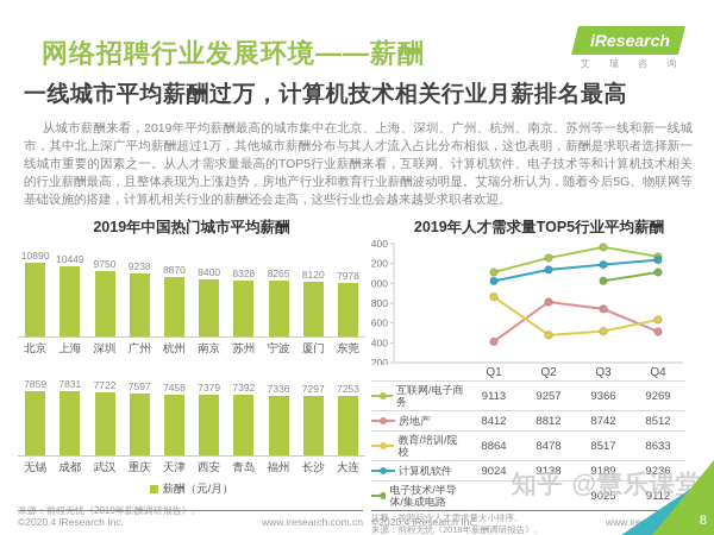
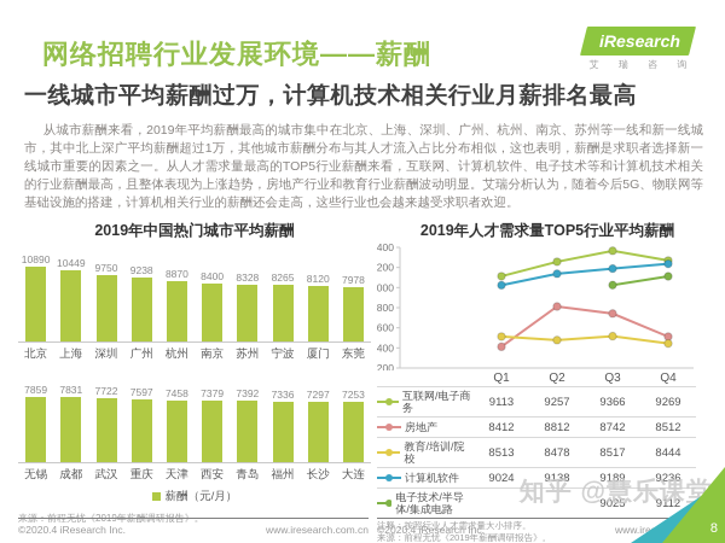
2019年人才需求量TOP5行业平均薪酬/教育/培训/院校/Q1: 8864 -> 8513
2019年人才需求量TOP5行业平均薪酬/教育/培训/院校/Q4: 8633 -> 8444
